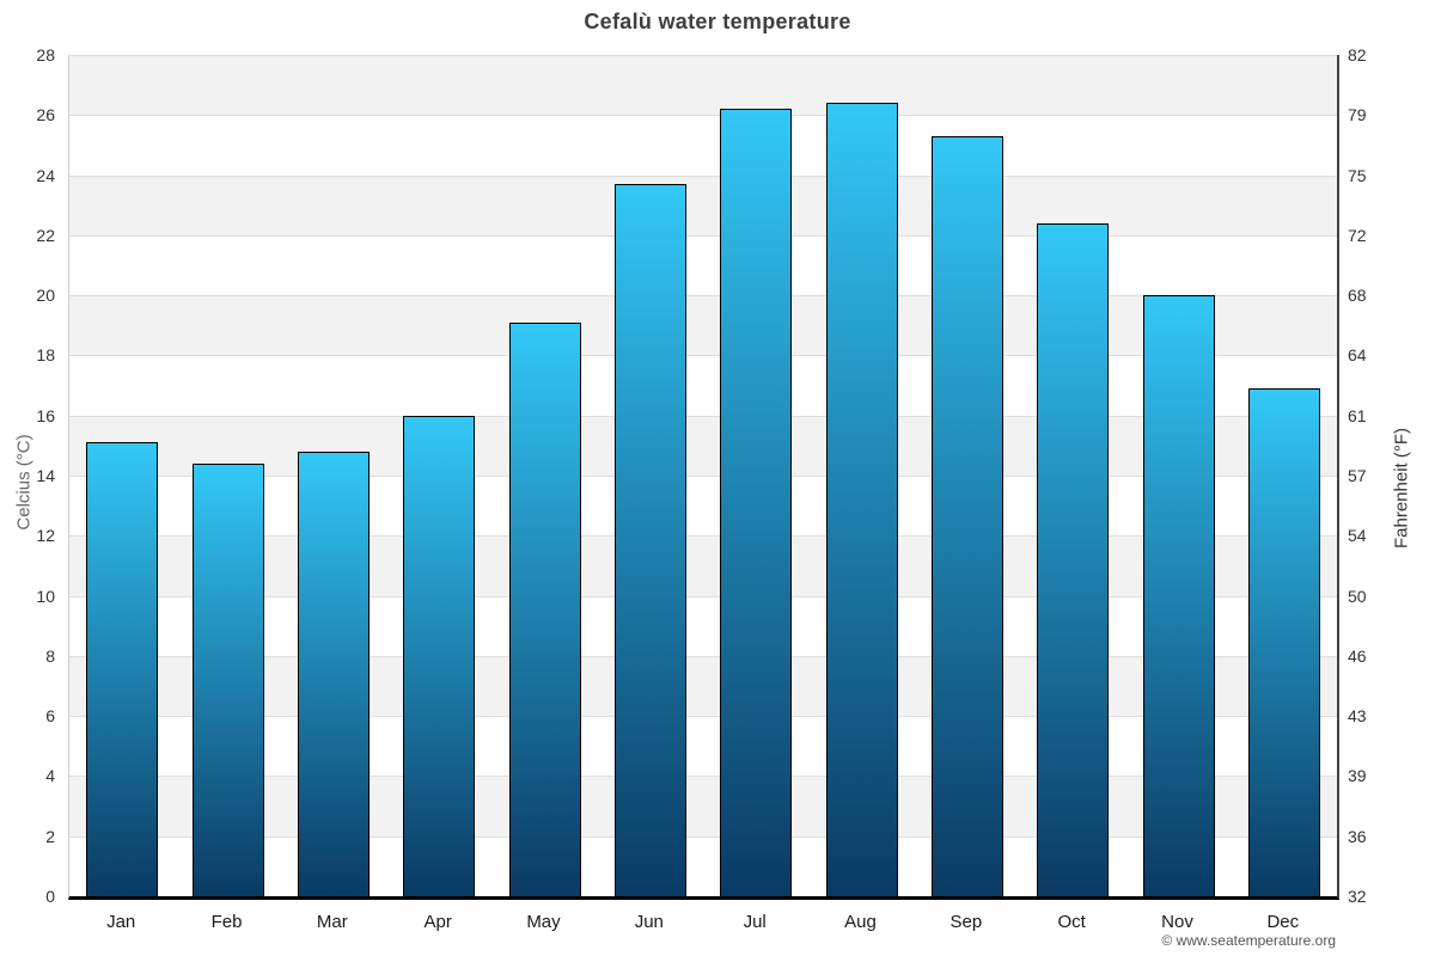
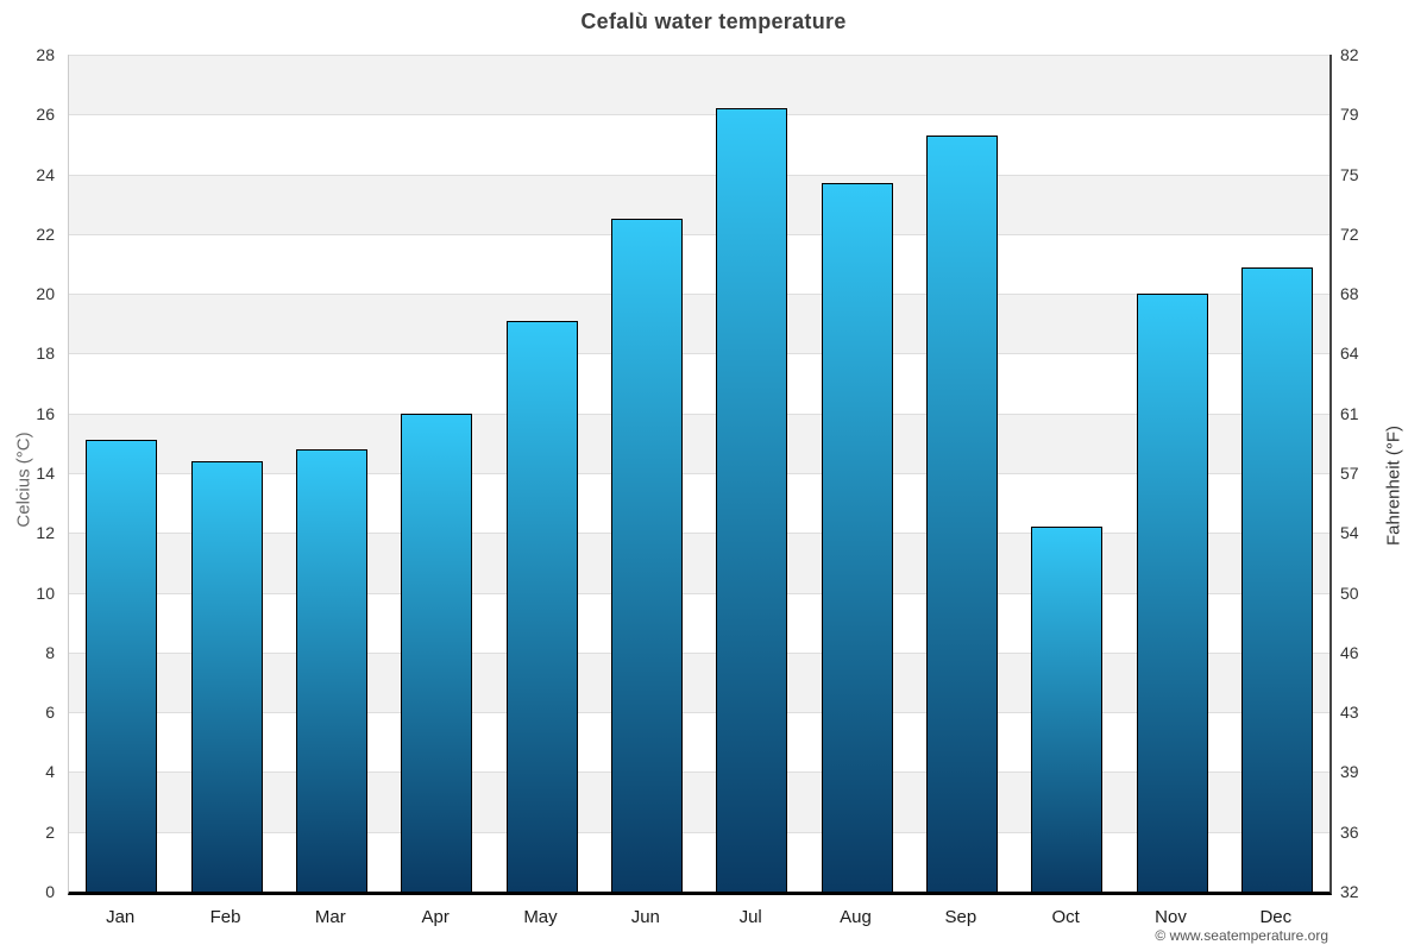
Jun: 23.7 -> 22.5
Aug: 26.4 -> 23.7
Oct: 22.4 -> 12.2
Dec: 16.9 -> 20.9
